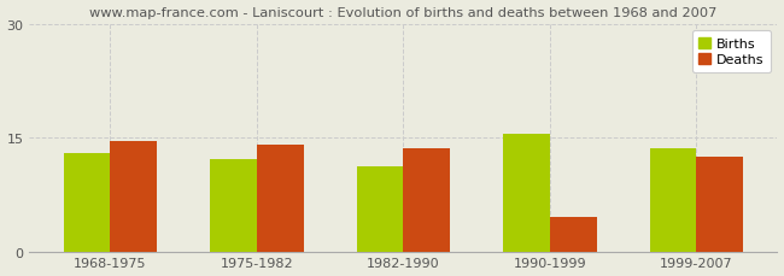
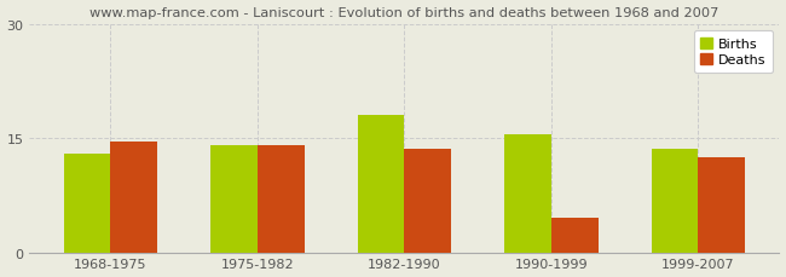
Births/1975-1982: 12.2 -> 14.0
Births/1982-1990: 11.2 -> 18.0
